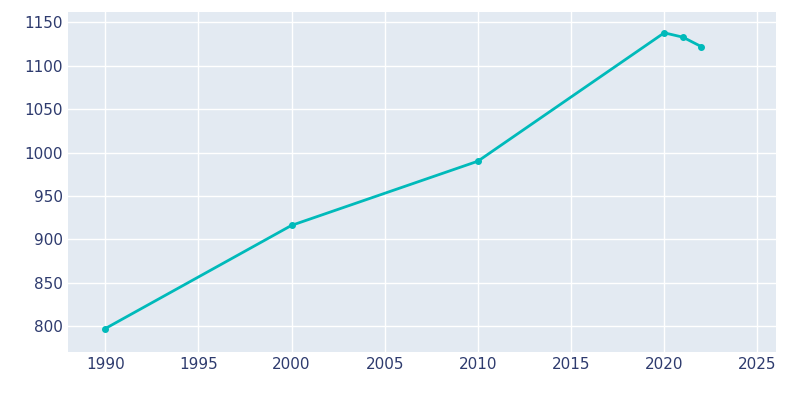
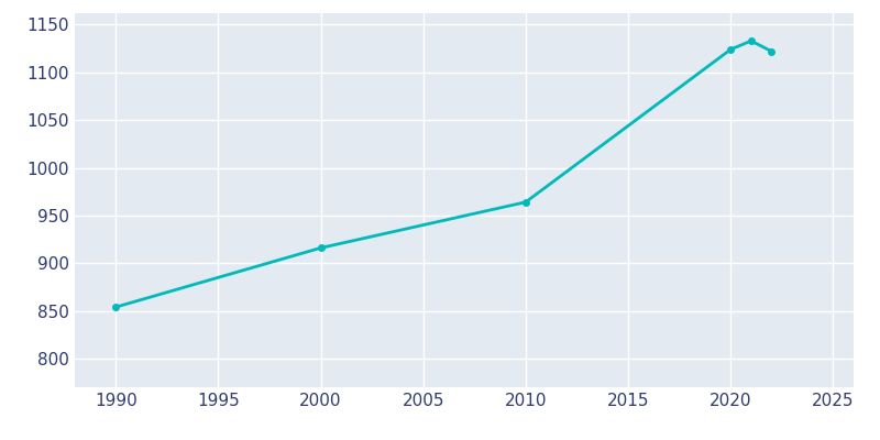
1990: 797 -> 854
2010: 990 -> 964
2020: 1138 -> 1124
